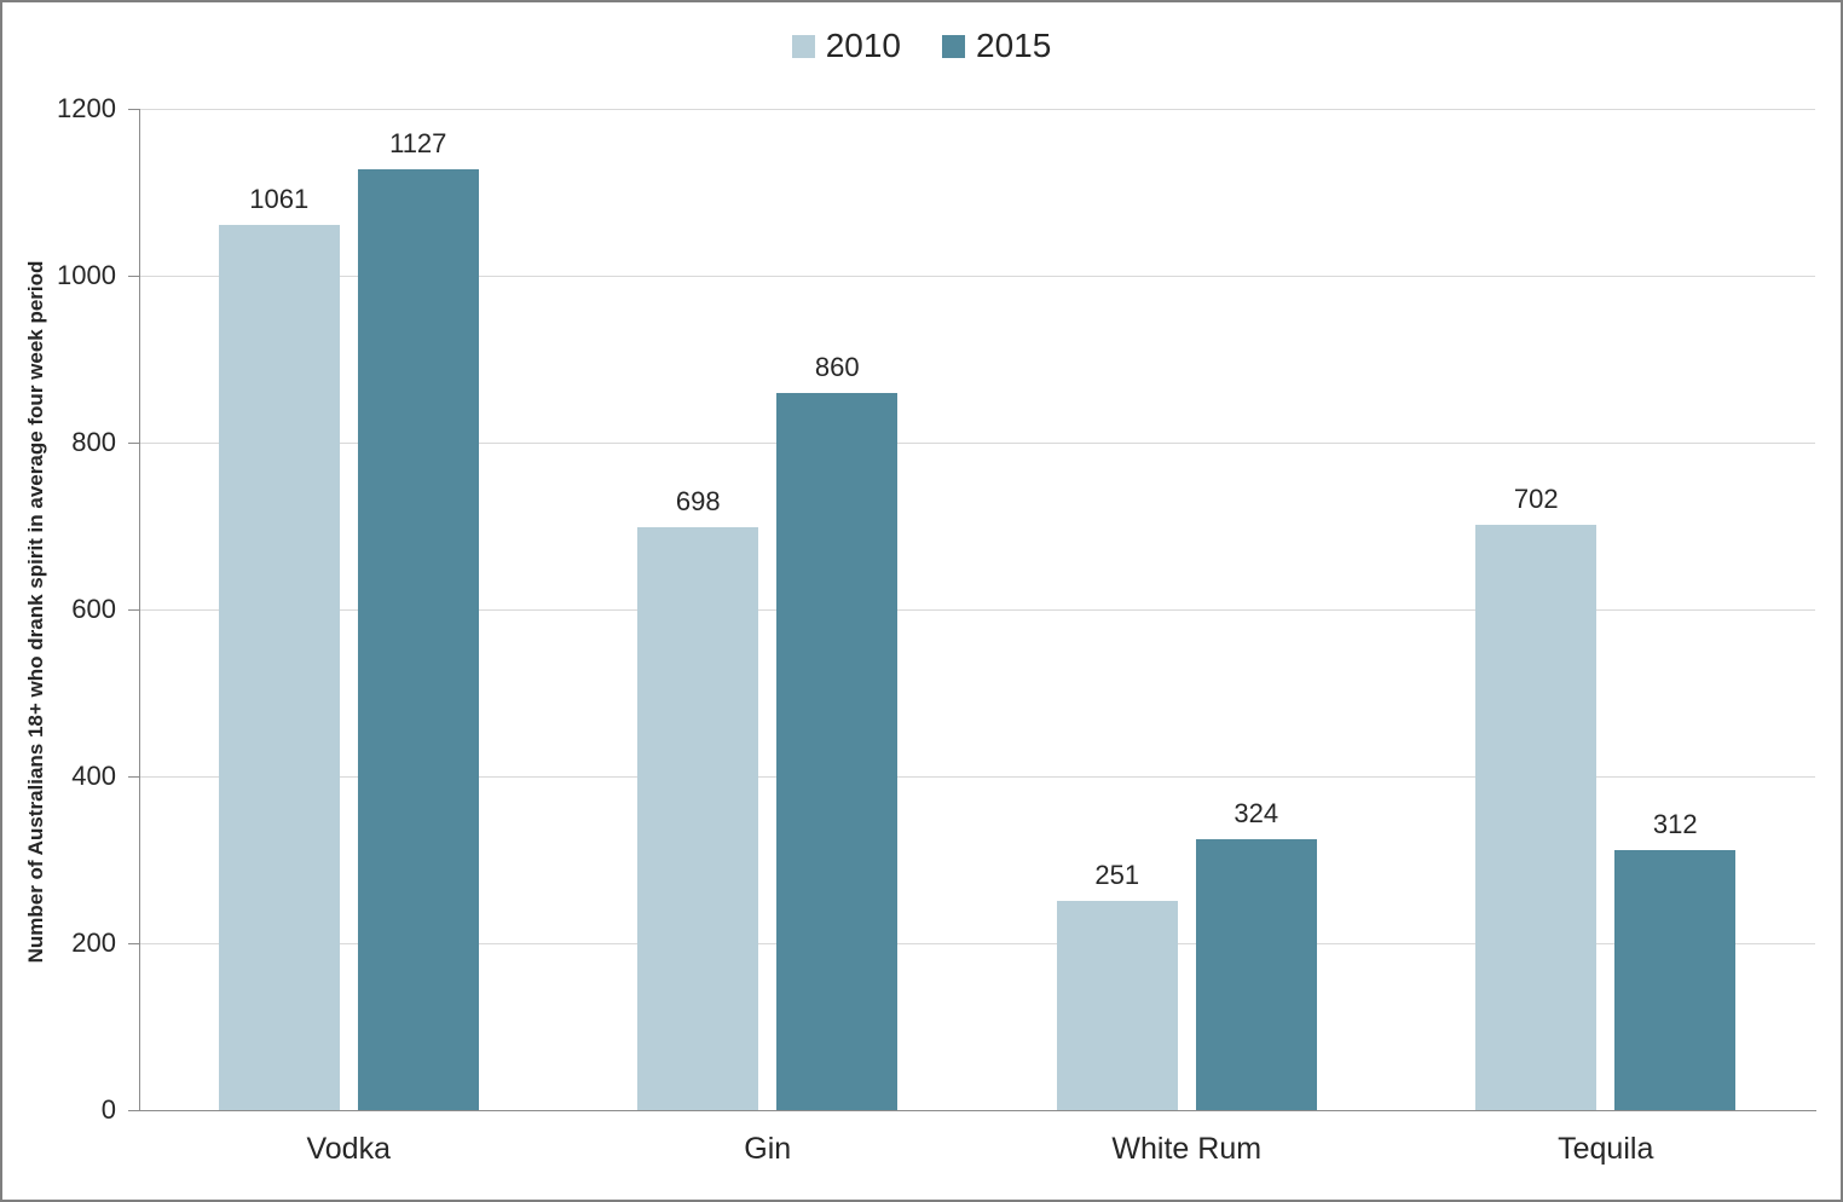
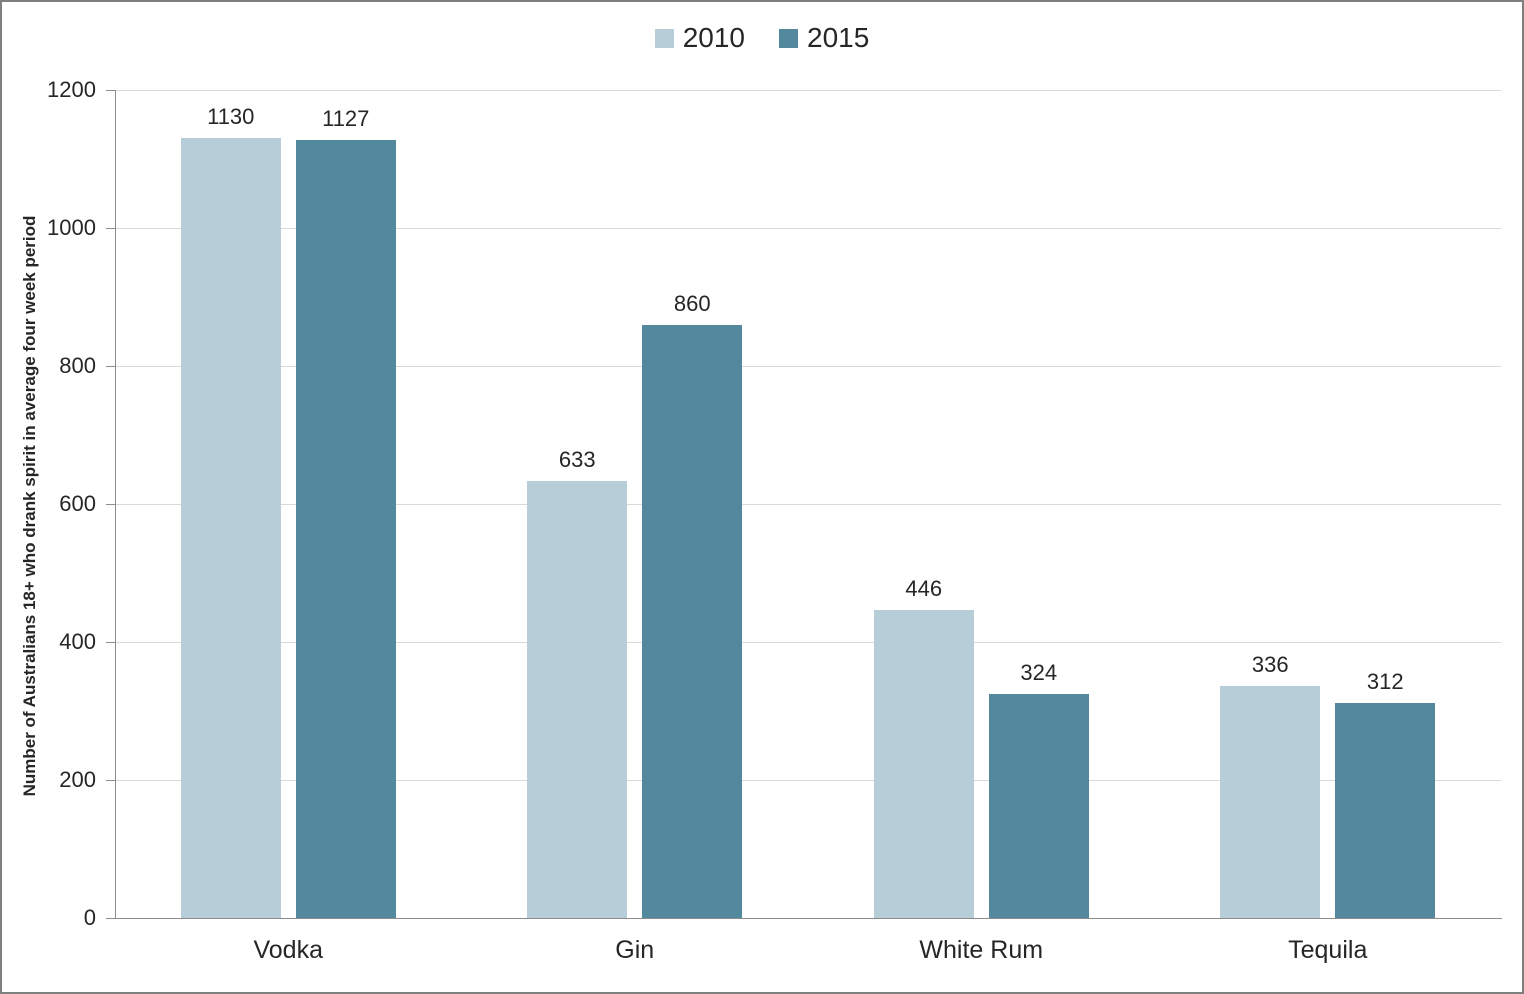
2010/Vodka: 1061 -> 1130
2010/Gin: 698 -> 633
2010/White Rum: 251 -> 446
2010/Tequila: 702 -> 336
